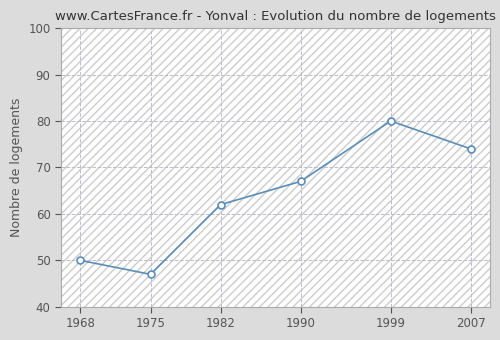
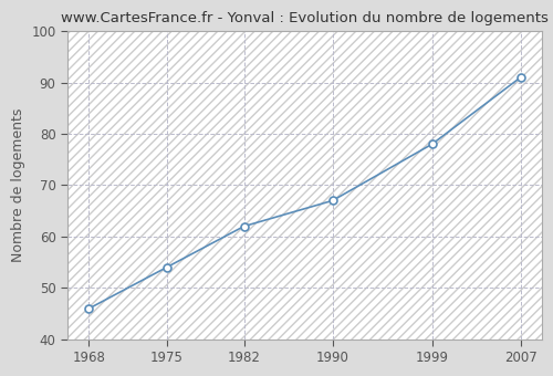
1968: 50 -> 46
1975: 47 -> 54
1999: 80 -> 78
2007: 74 -> 91
